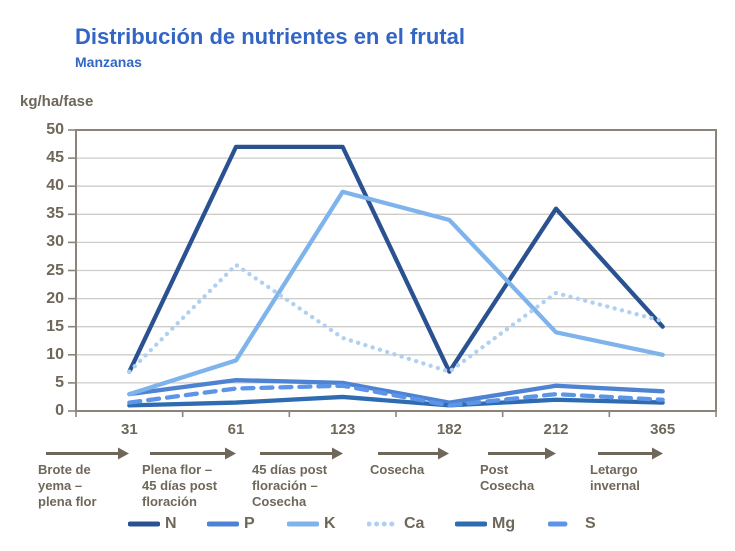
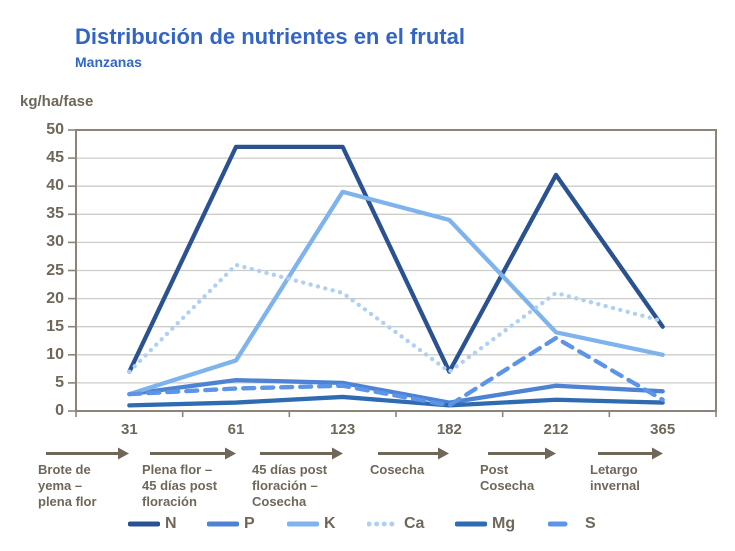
S/31: 2 -> 3
Ca/123: 13 -> 21
N/212: 36 -> 42
S/212: 3 -> 13
